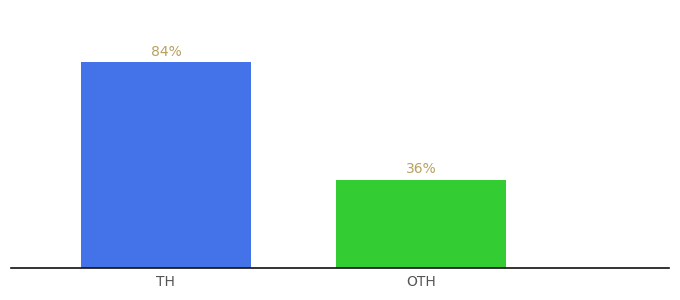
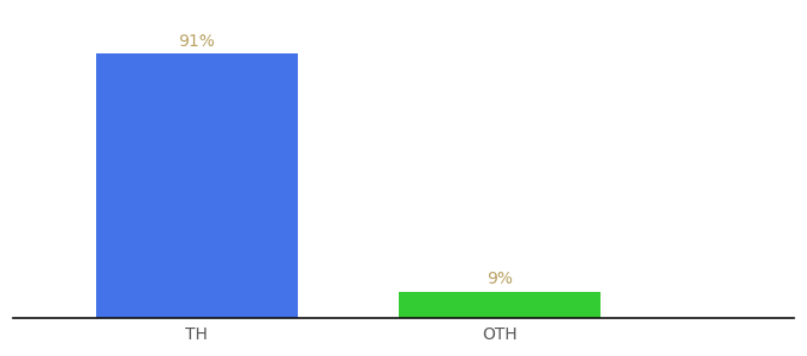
TH: 84% -> 91%
OTH: 36% -> 9%
